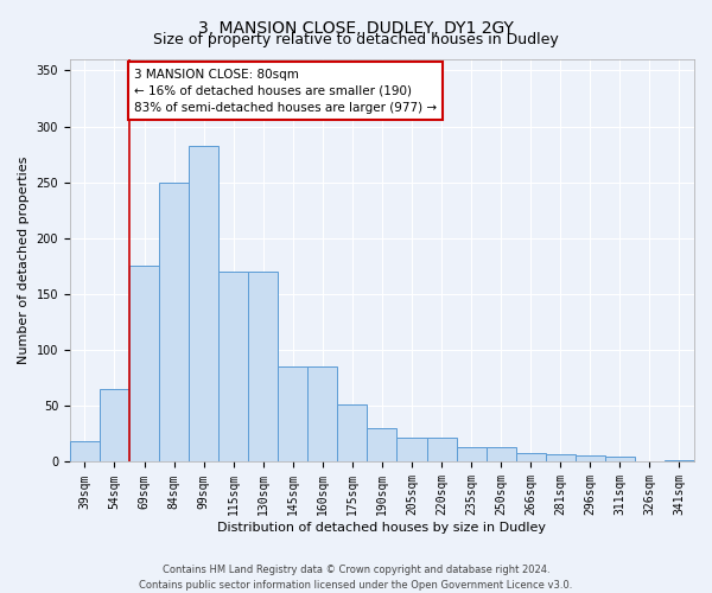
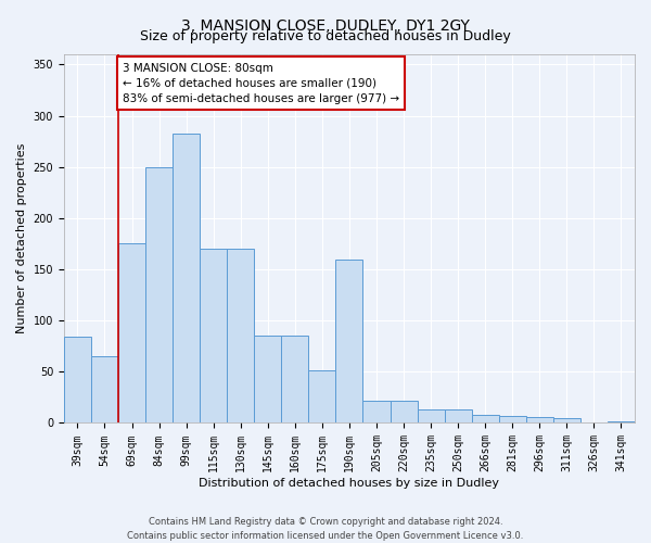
39sqm: 18 -> 84
190sqm: 30 -> 160
